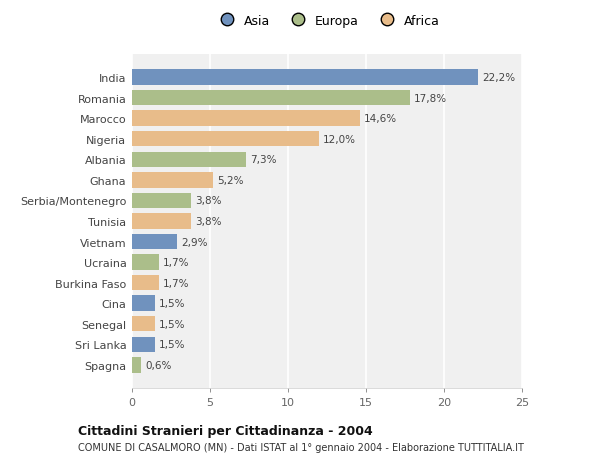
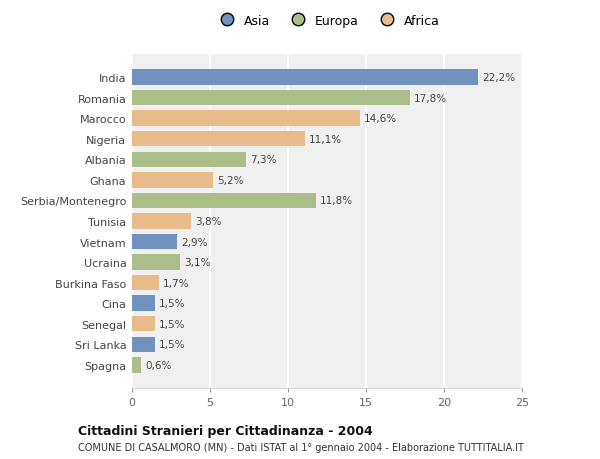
Nigeria: 12,0% -> 11,1%
Serbia/Montenegro: 3,8% -> 11,8%
Ucraina: 1,7% -> 3,1%
